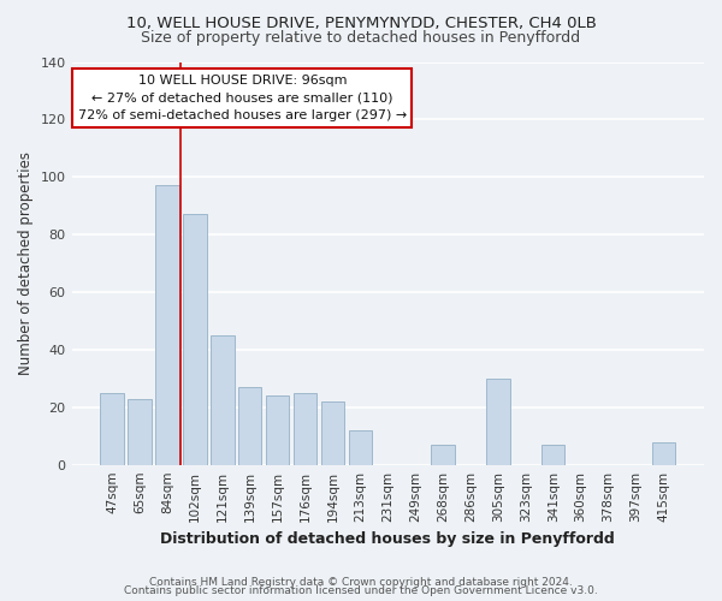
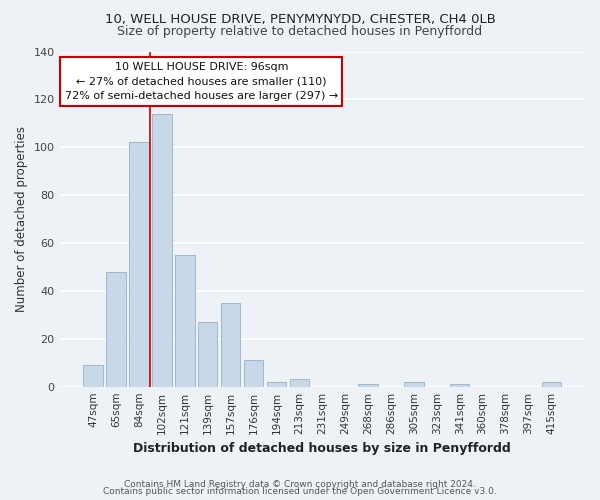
47sqm: 25 -> 9
65sqm: 23 -> 48
84sqm: 97 -> 102
102sqm: 87 -> 114
121sqm: 45 -> 55
157sqm: 24 -> 35
176sqm: 25 -> 11
194sqm: 22 -> 2
213sqm: 12 -> 3
268sqm: 7 -> 1
305sqm: 30 -> 2
341sqm: 7 -> 1
415sqm: 8 -> 2
